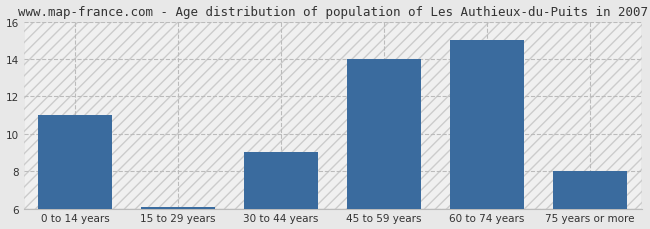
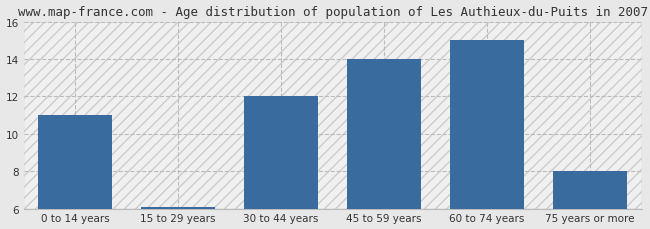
30 to 44 years: 9.0 -> 12.0
